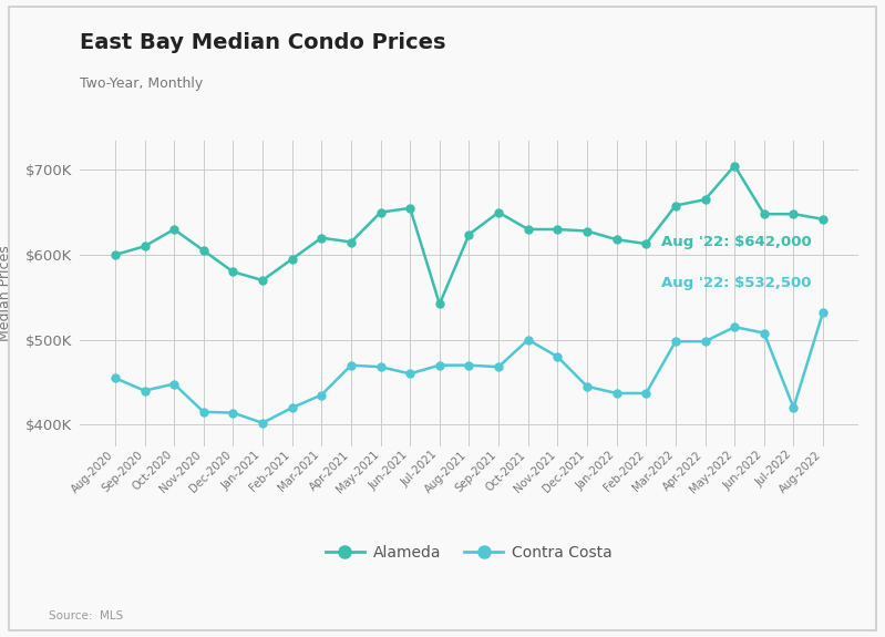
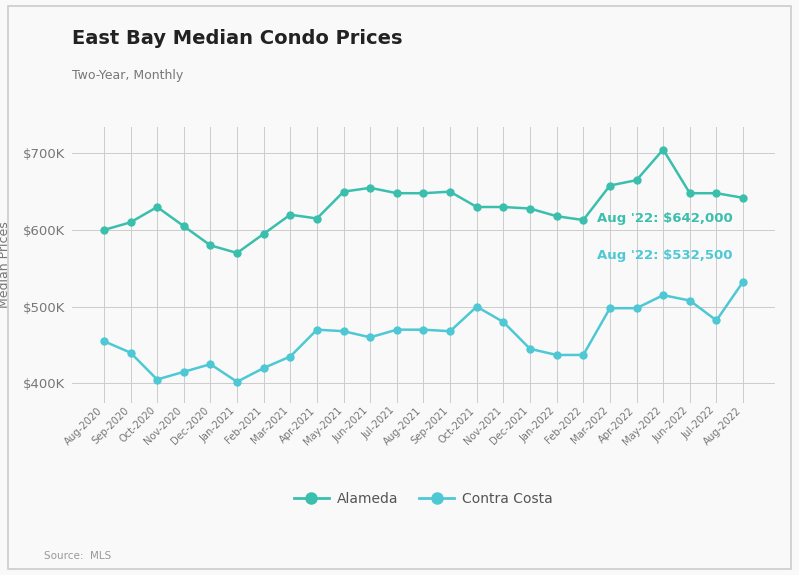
Contra Costa/Oct-2020: $448K -> $405K
Contra Costa/Dec-2020: $414K -> $425K
Alameda/Jul-2021: $542K -> $648K
Alameda/Aug-2021: $624K -> $648K
Contra Costa/Jul-2022: $420K -> $482K
